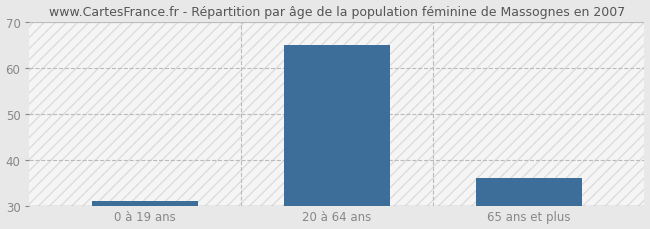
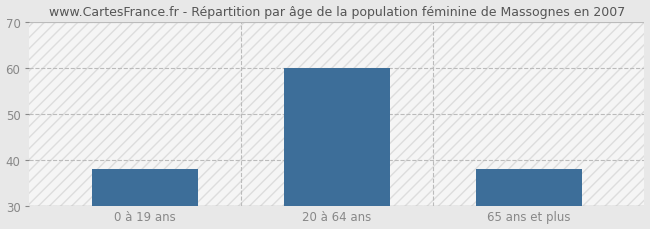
0 à 19 ans: 31 -> 38
20 à 64 ans: 65 -> 60
65 ans et plus: 36 -> 38
